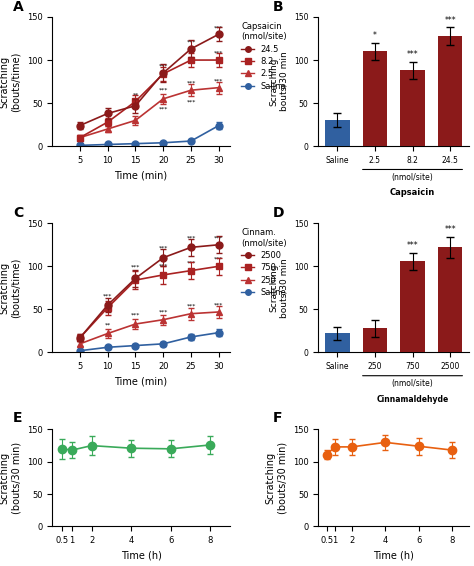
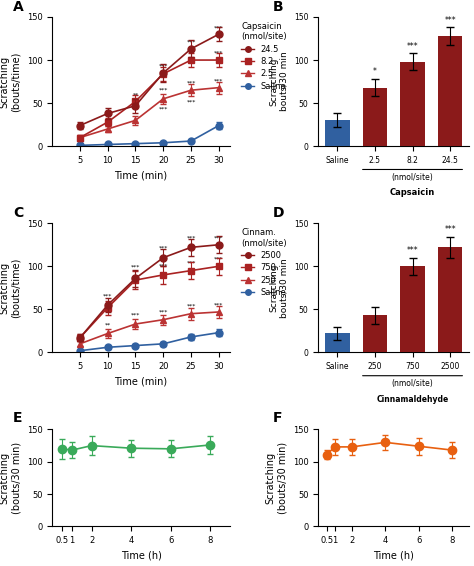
2.5: 110 -> 68
8.2: 88 -> 98
250: 28 -> 43
750: 106 -> 100
